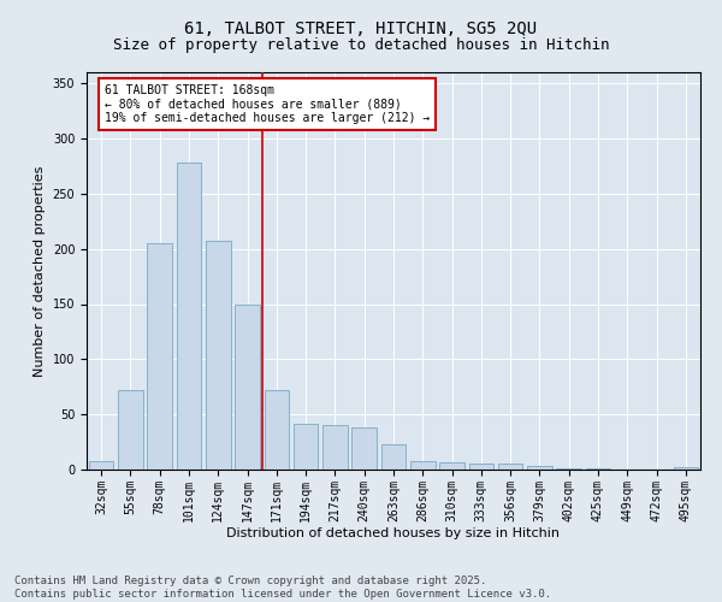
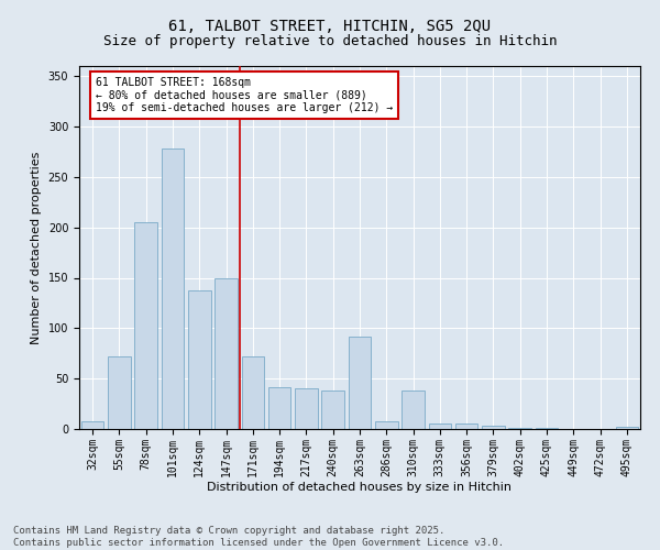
124sqm: 207 -> 138
263sqm: 23 -> 92
310sqm: 7 -> 38
